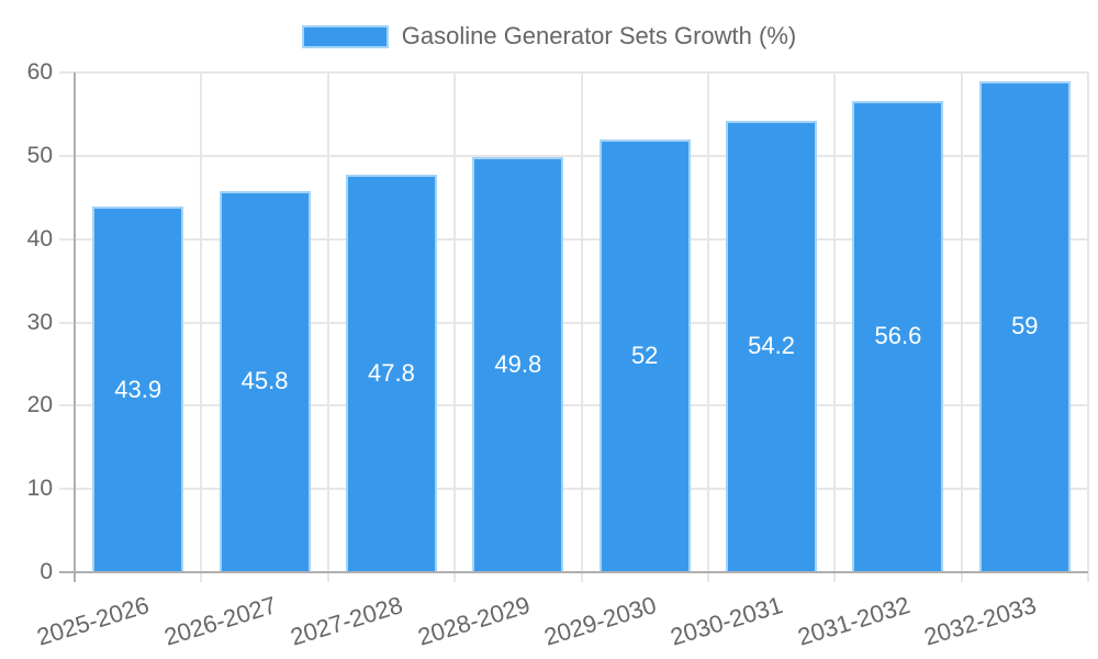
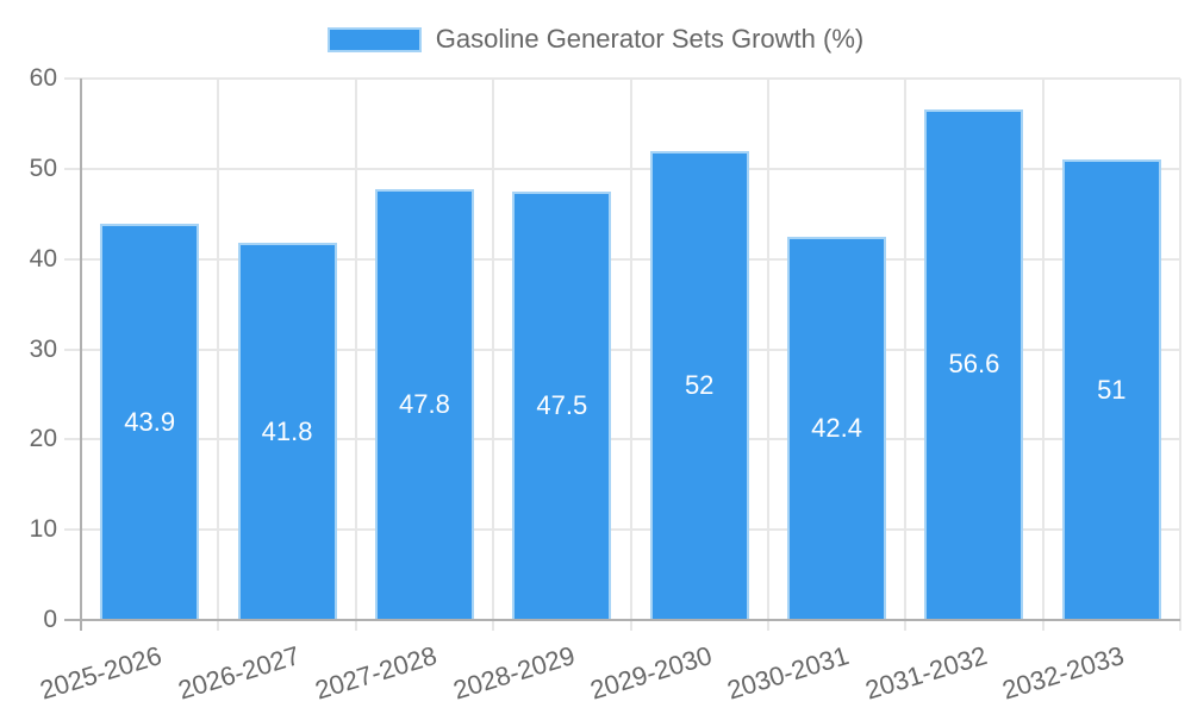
2026-2027: 45.8 -> 41.8
2028-2029: 49.8 -> 47.5
2030-2031: 54.2 -> 42.4
2032-2033: 59 -> 51
